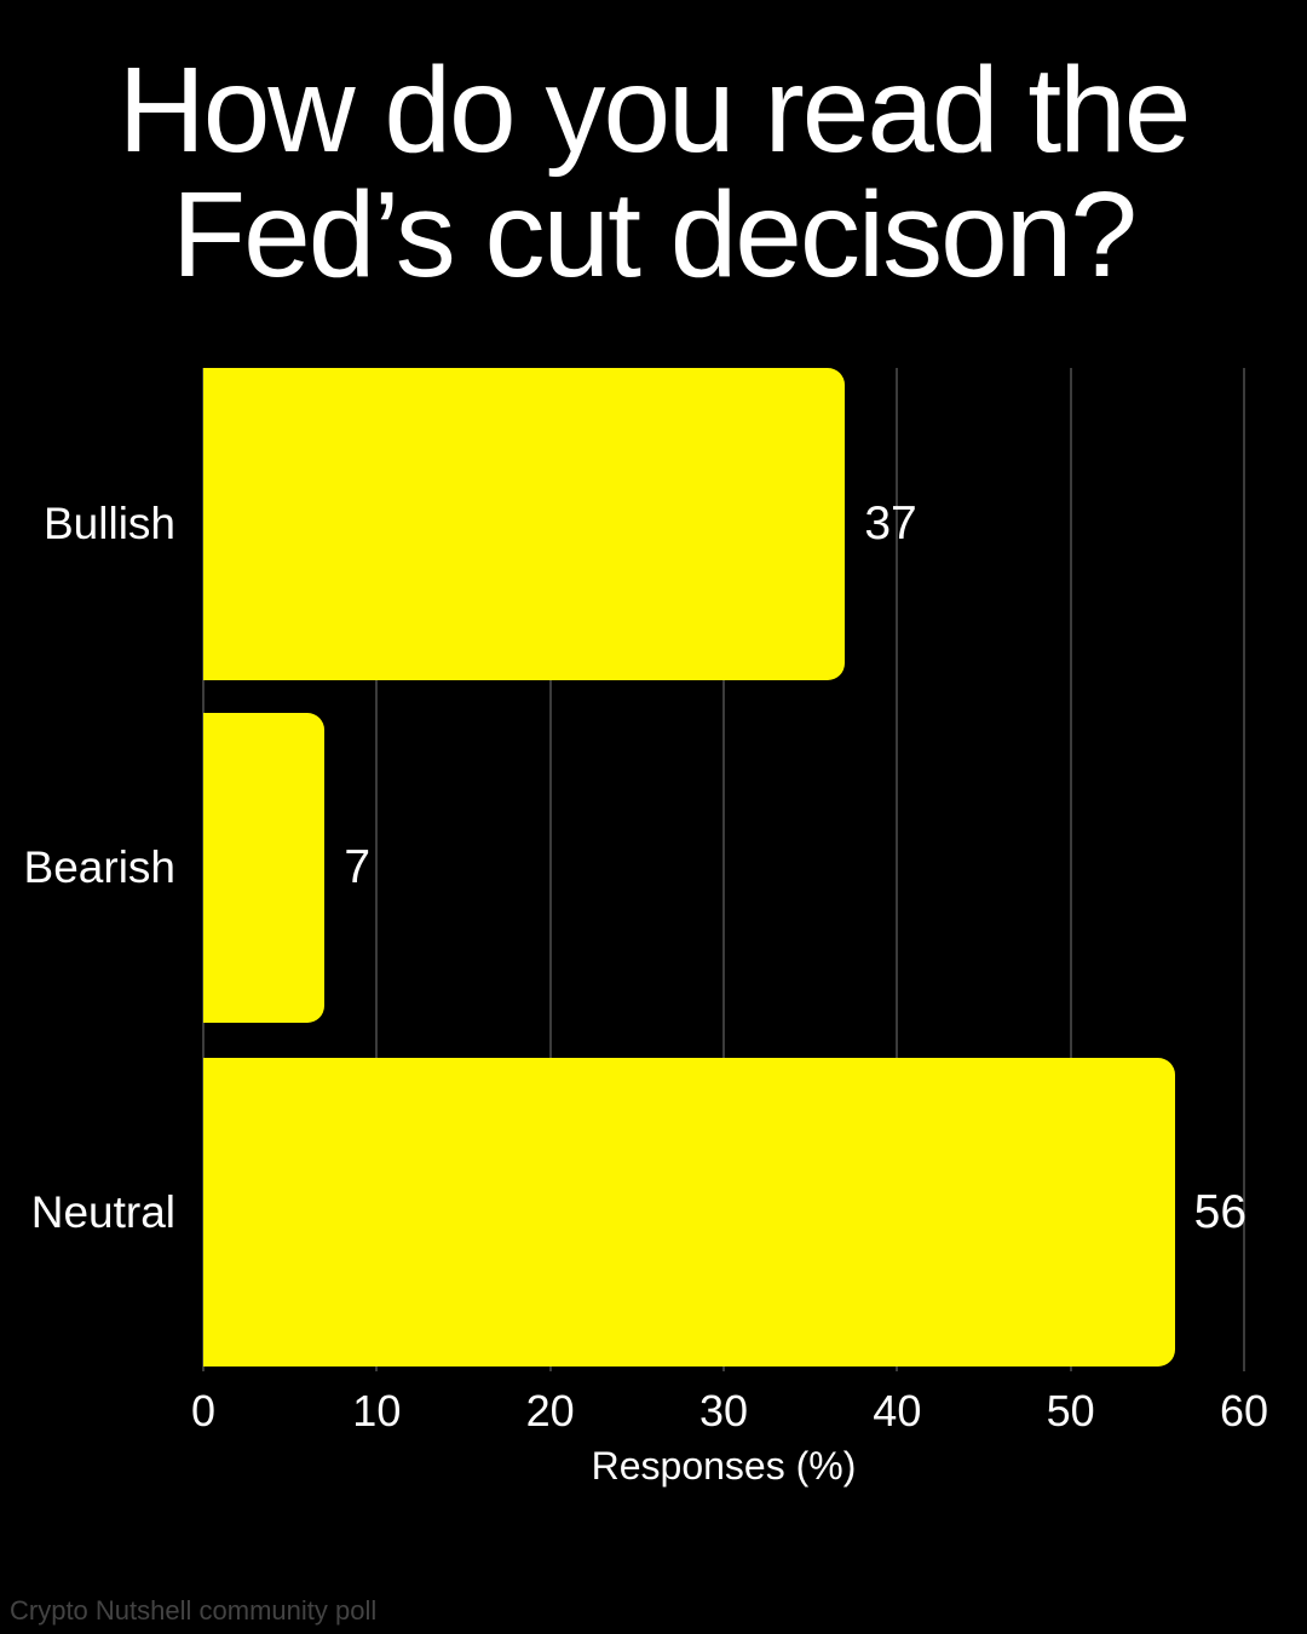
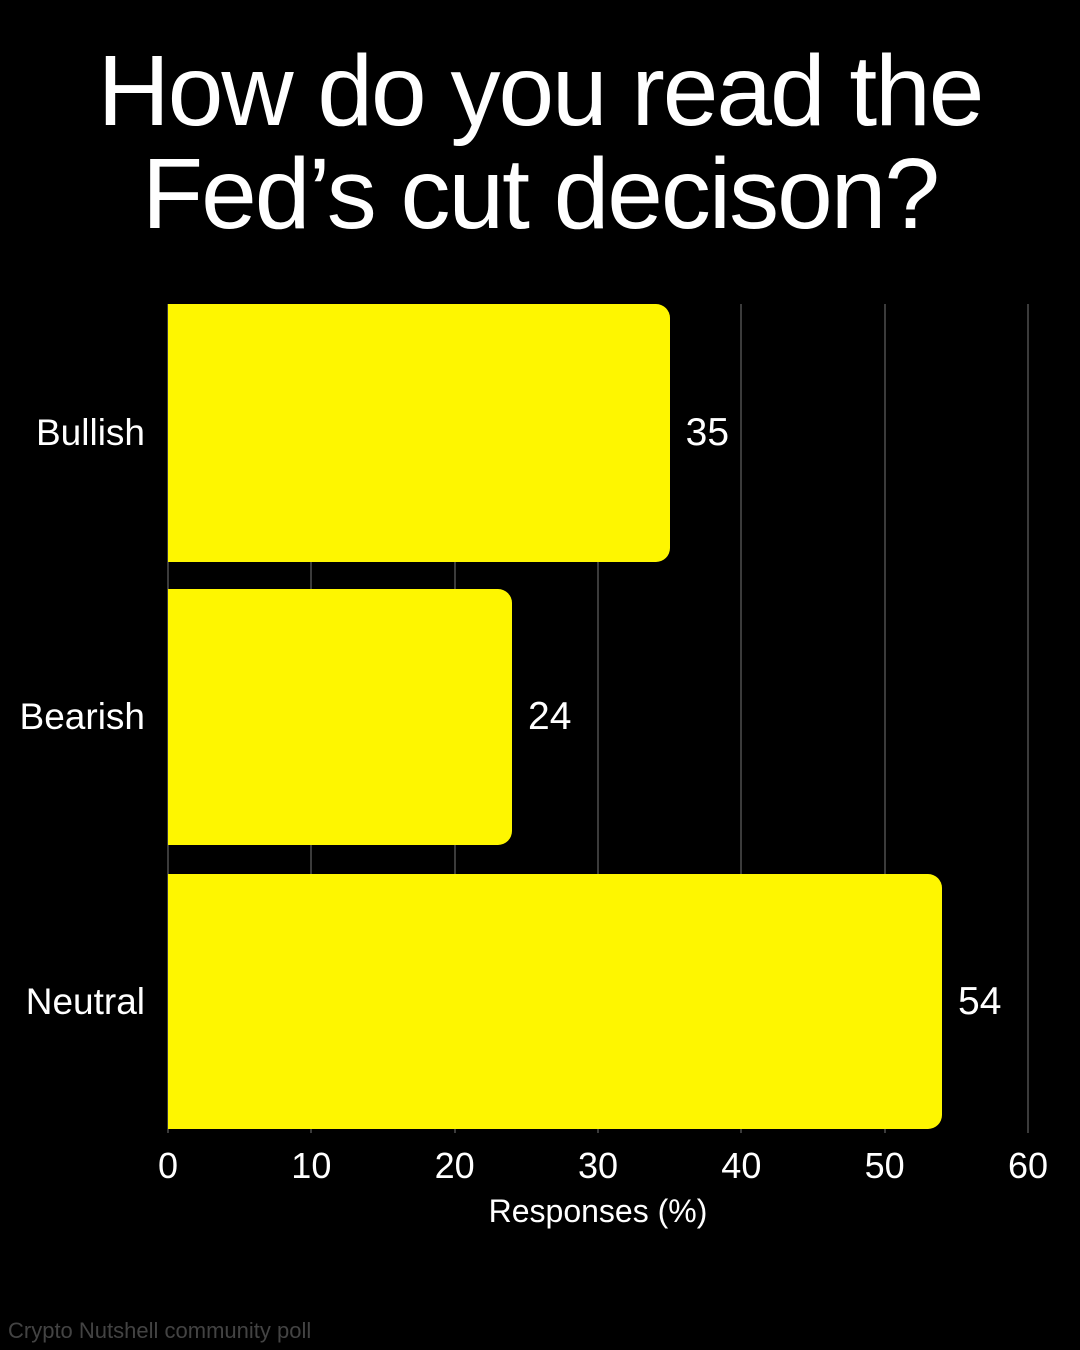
Bullish: 37 -> 35
Bearish: 7 -> 24
Neutral: 56 -> 54
